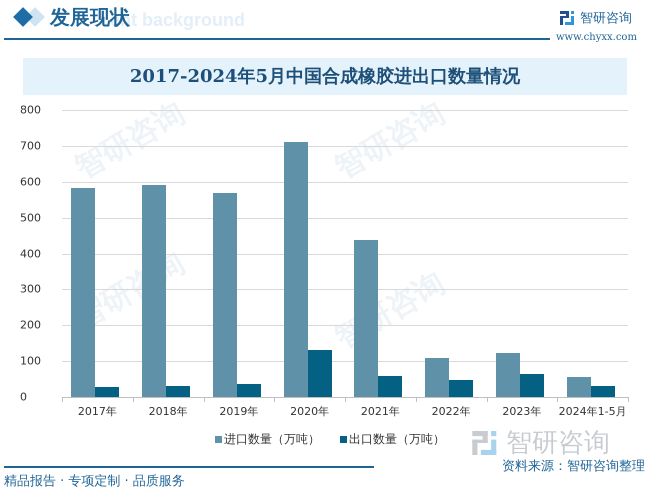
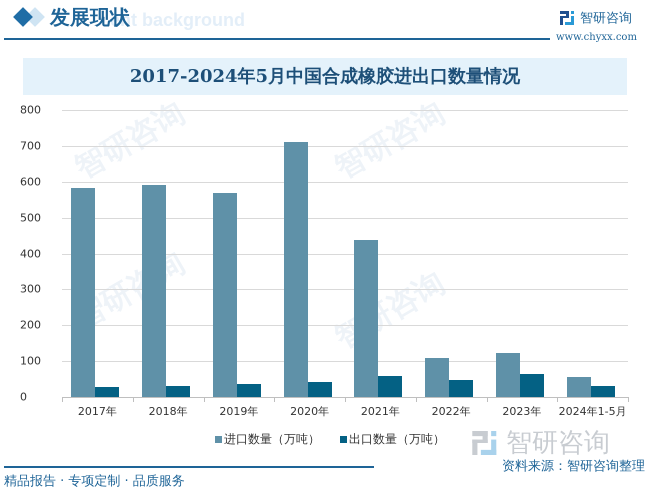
出口数量（万吨）/2020年: 130 -> 40
